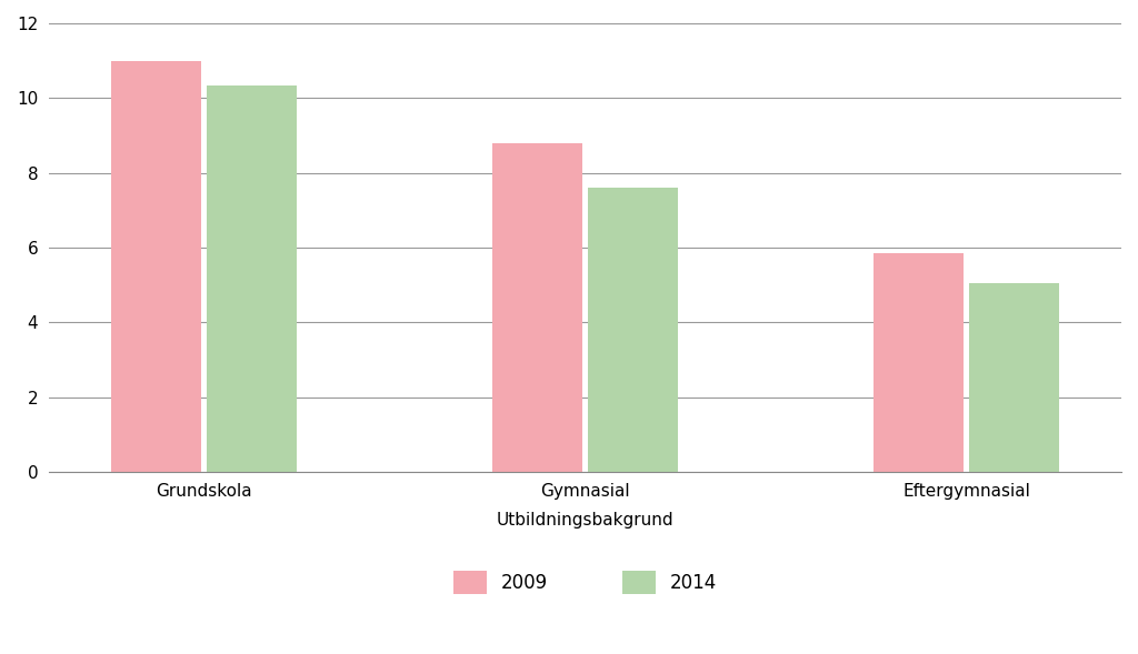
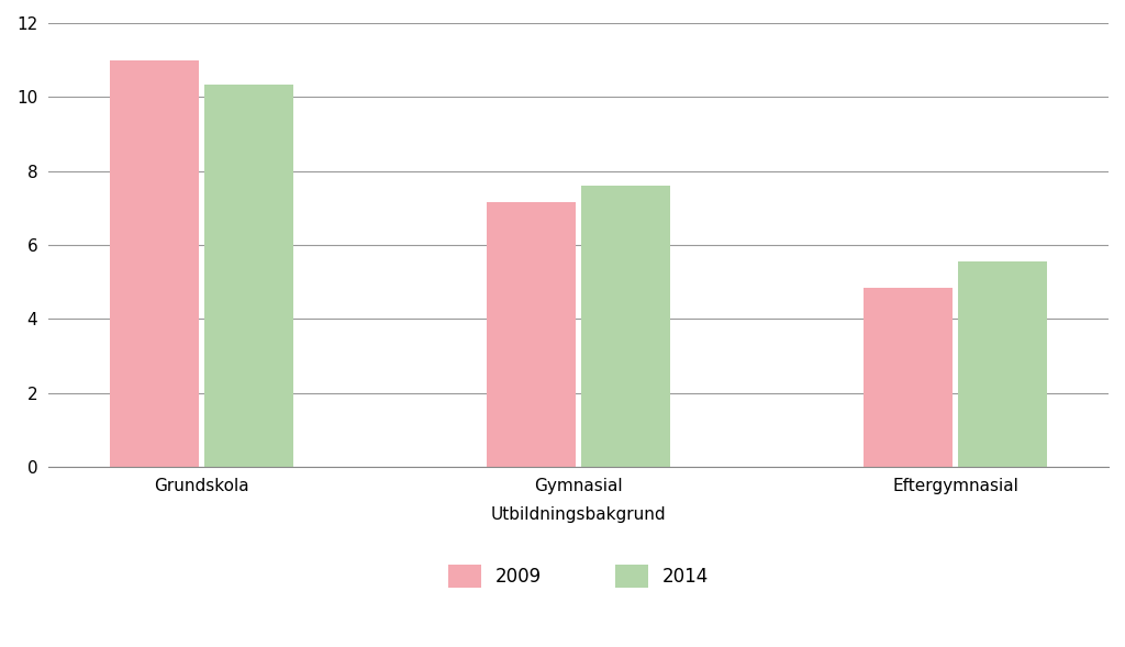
2009/Gymnasial: 8.80 -> 7.15
2009/Eftergymnasial: 5.85 -> 4.85
2014/Eftergymnasial: 5.05 -> 5.55
